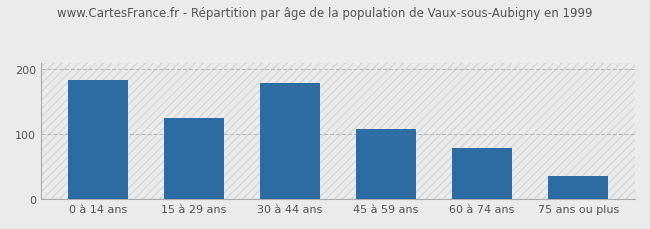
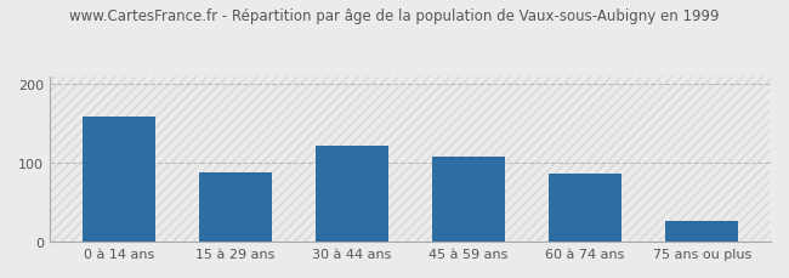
0 à 14 ans: 183 -> 158
15 à 29 ans: 125 -> 88
30 à 44 ans: 178 -> 122
60 à 74 ans: 78 -> 86
75 ans ou plus: 35 -> 26
